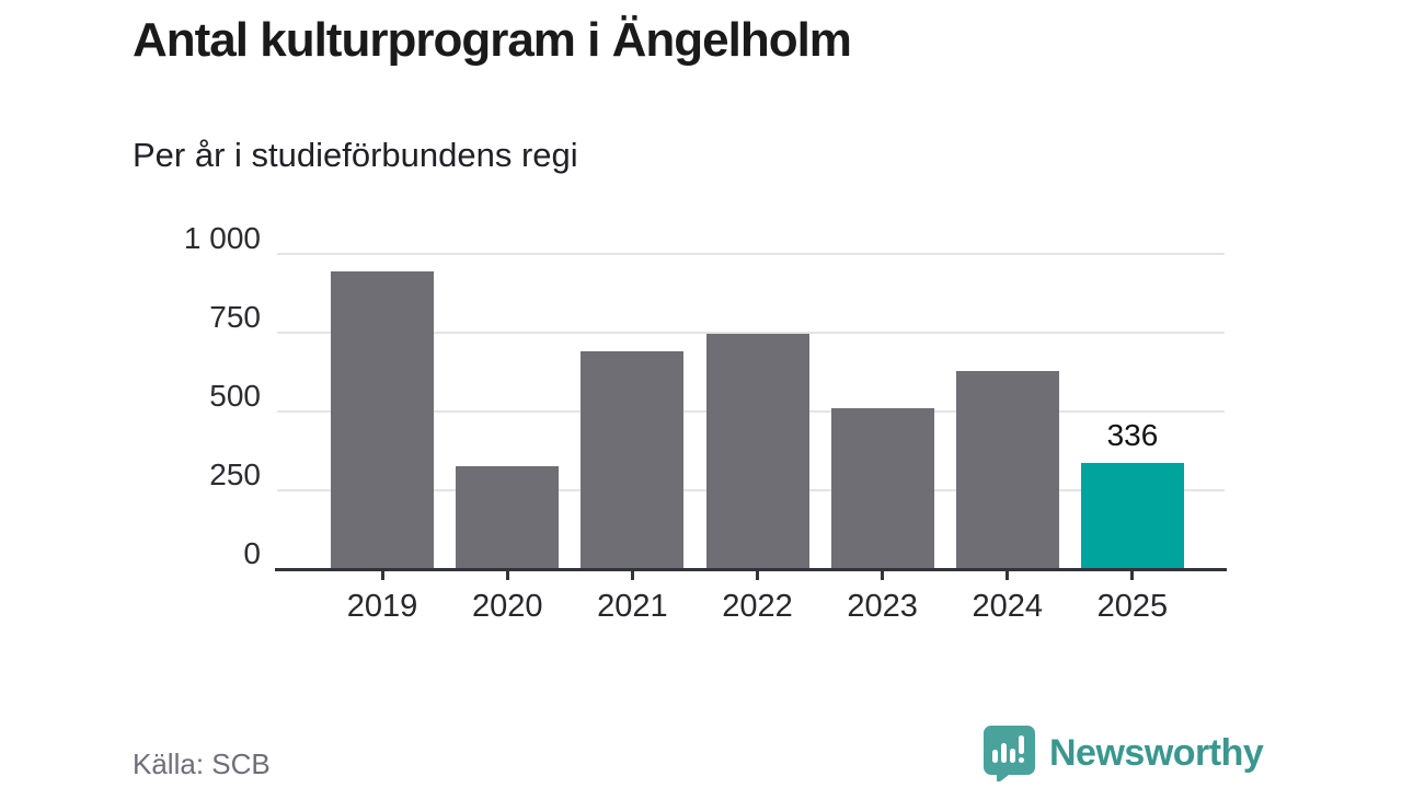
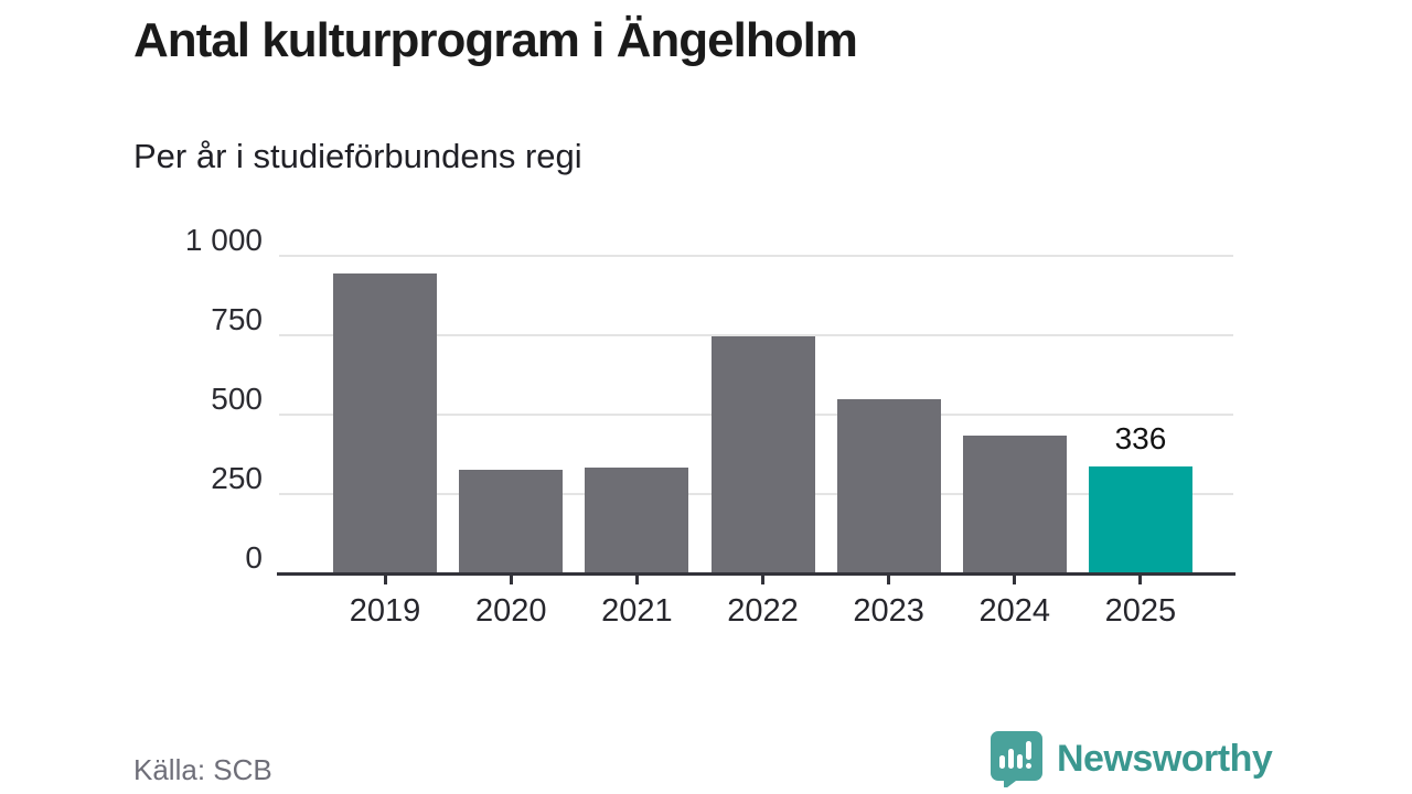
2021: 690 -> 340
2023: 510 -> 550
2024: 630 -> 430
